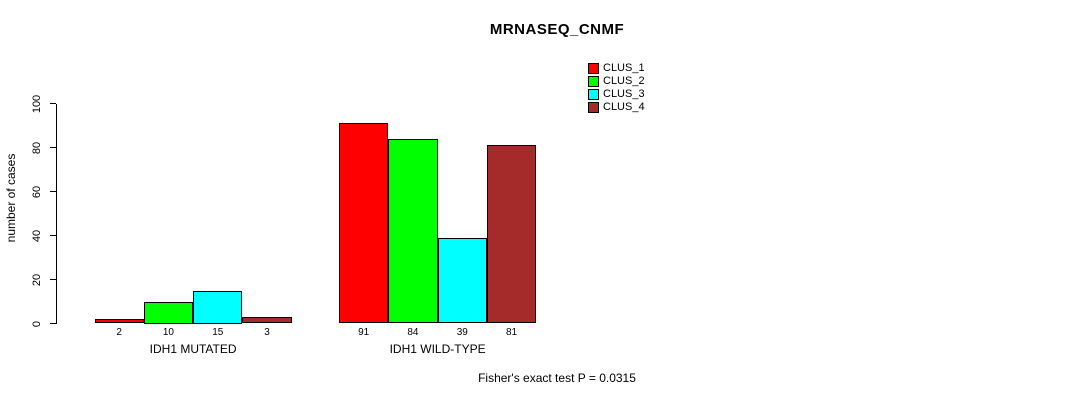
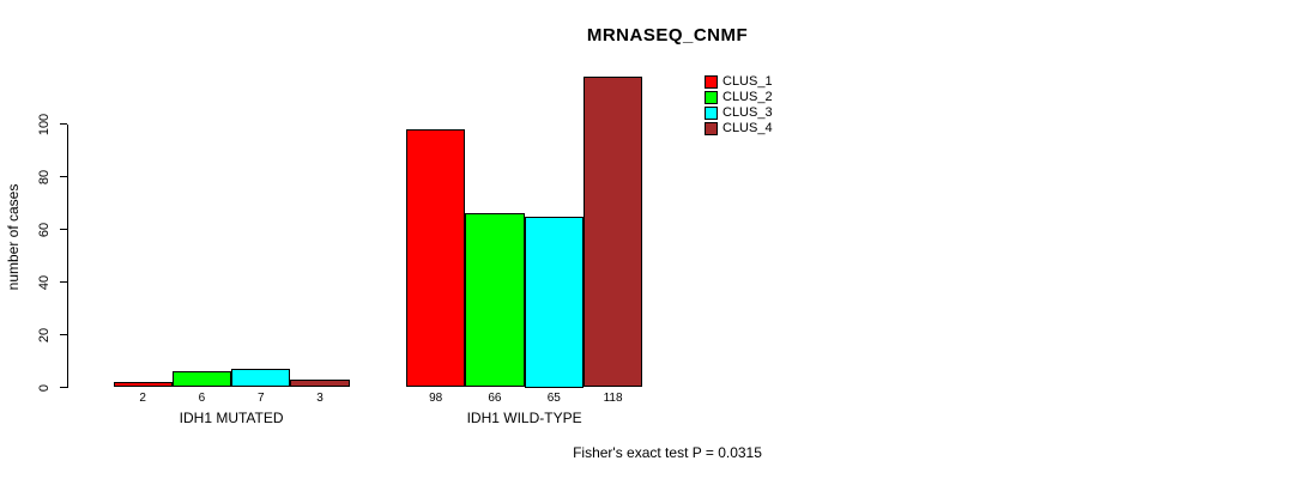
CLUS_2/IDH1 MUTATED: 10 -> 6
CLUS_3/IDH1 MUTATED: 15 -> 7
CLUS_1/IDH1 WILD-TYPE: 91 -> 98
CLUS_2/IDH1 WILD-TYPE: 84 -> 66
CLUS_3/IDH1 WILD-TYPE: 39 -> 65
CLUS_4/IDH1 WILD-TYPE: 81 -> 118
